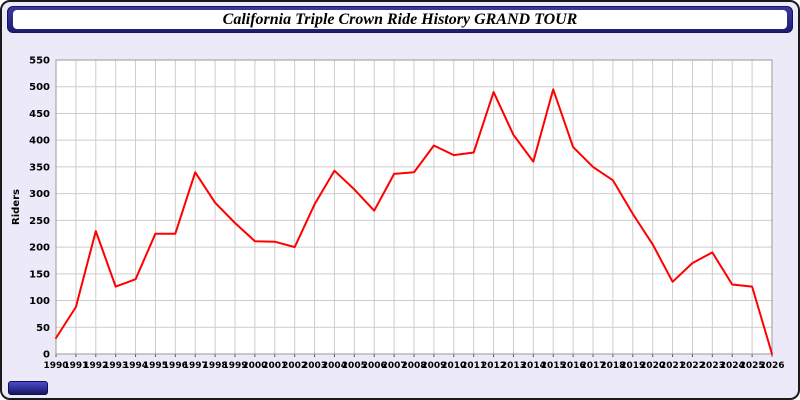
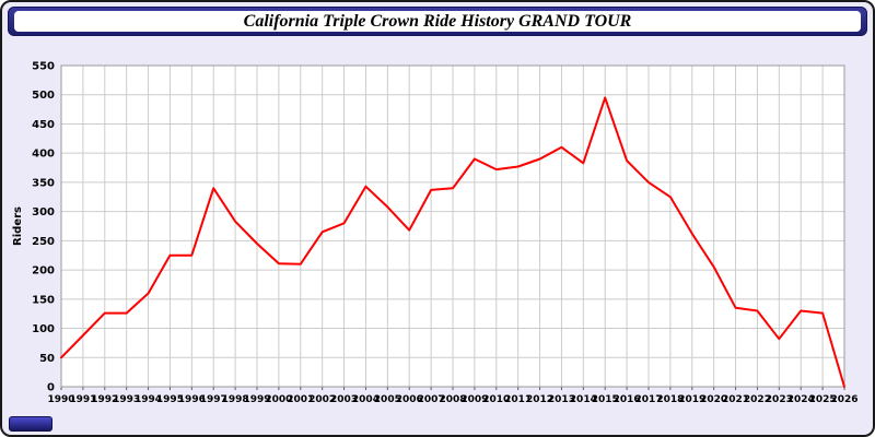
1990: 30 -> 50
1992: 230 -> 130
1994: 140 -> 160
2002: 200 -> 260
2012: 490 -> 390
2014: 360 -> 380
2022: 170 -> 130
2023: 190 -> 80
